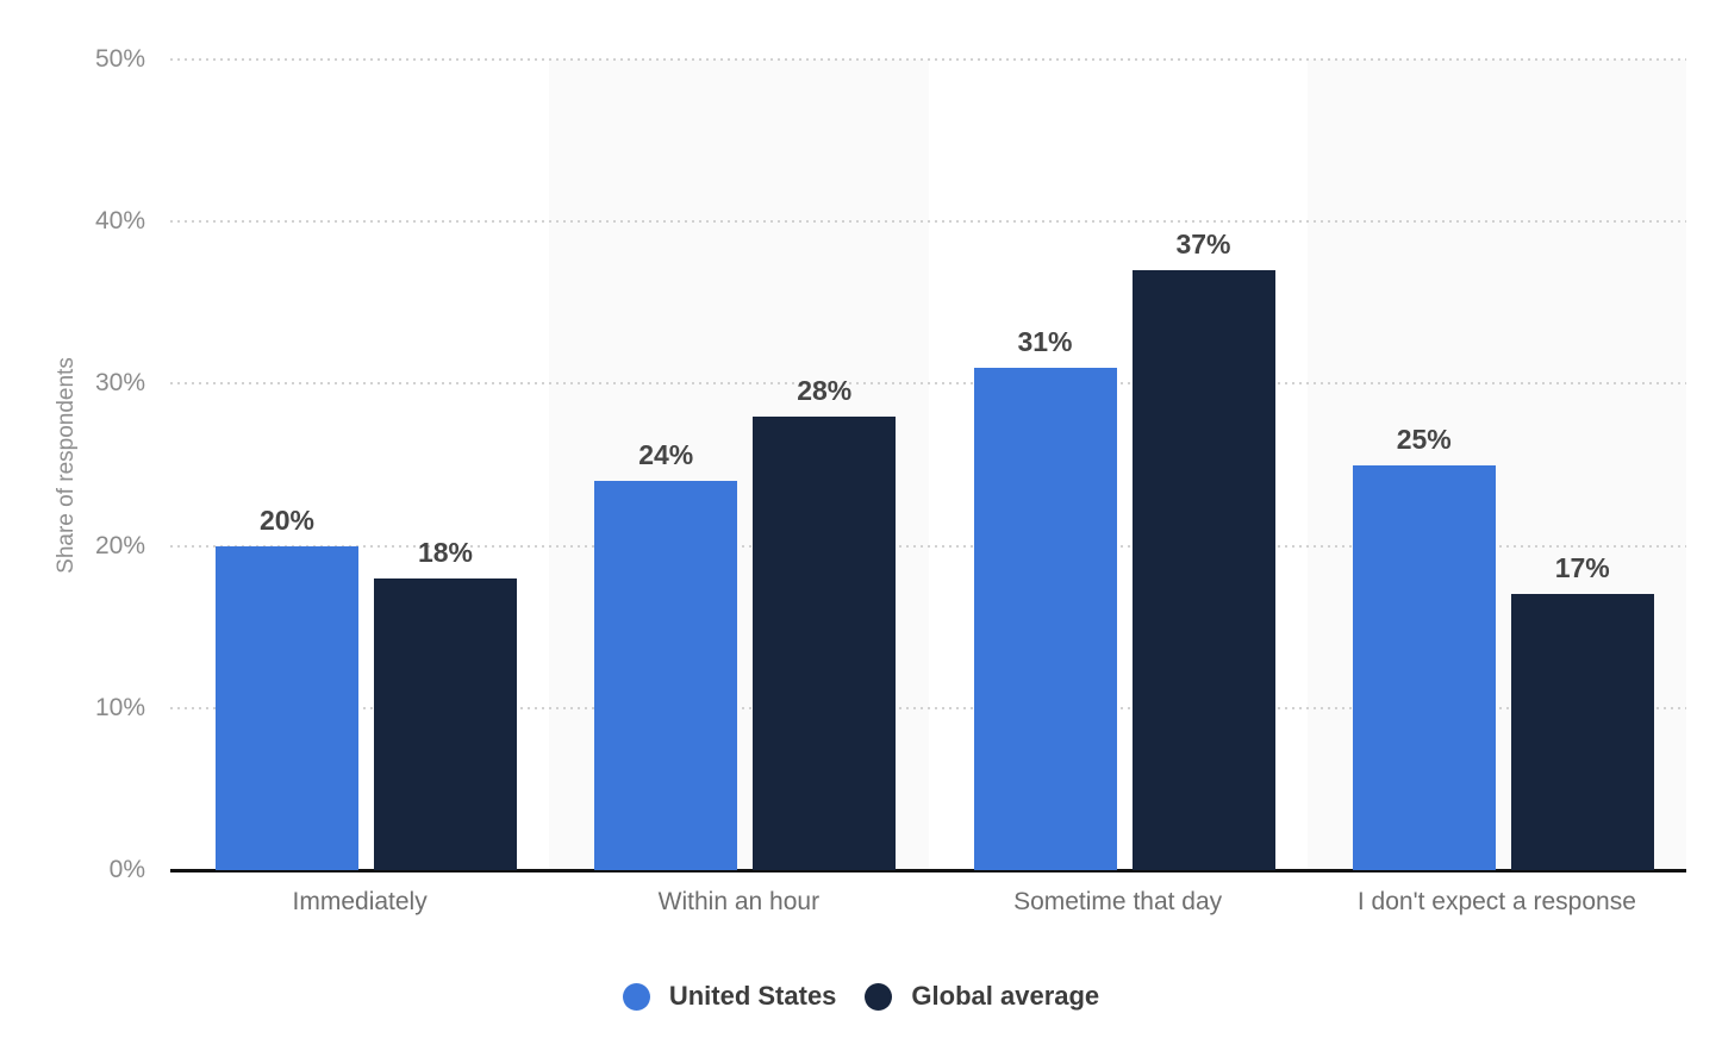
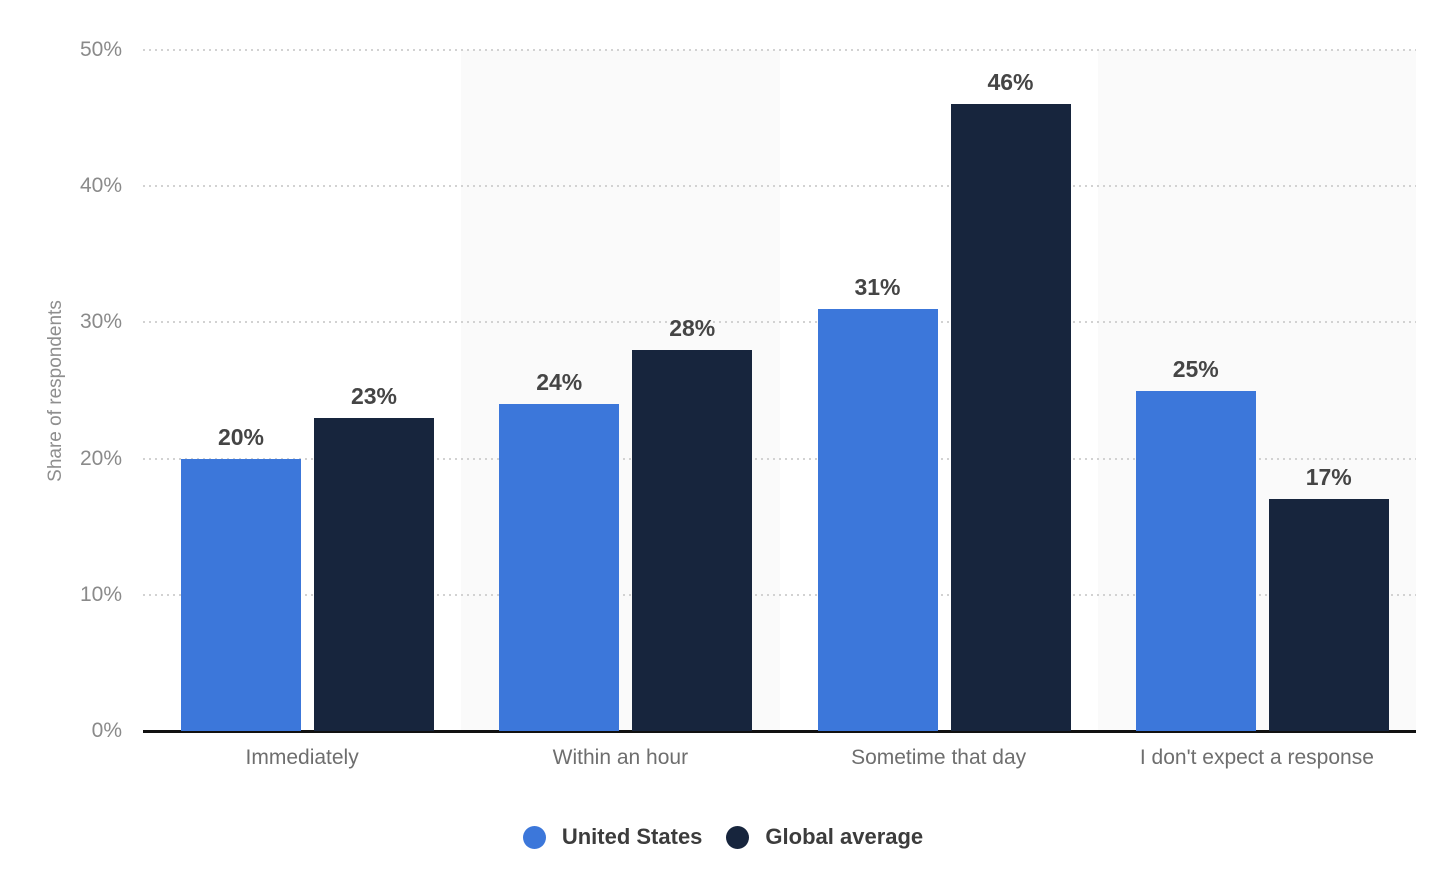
Global average/Immediately: 18% -> 23%
Global average/Sometime that day: 37% -> 46%
